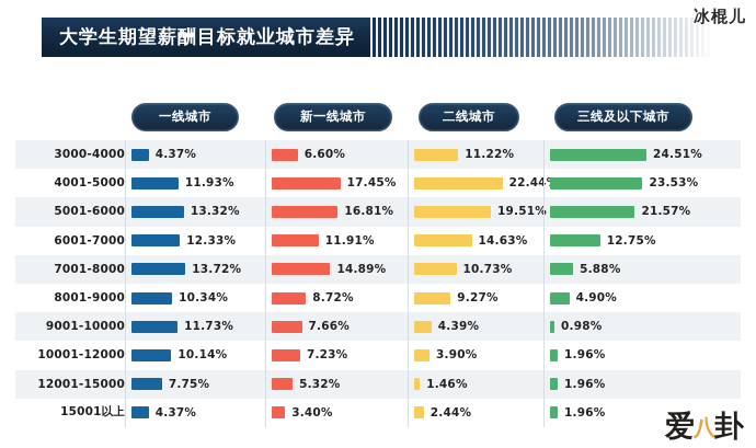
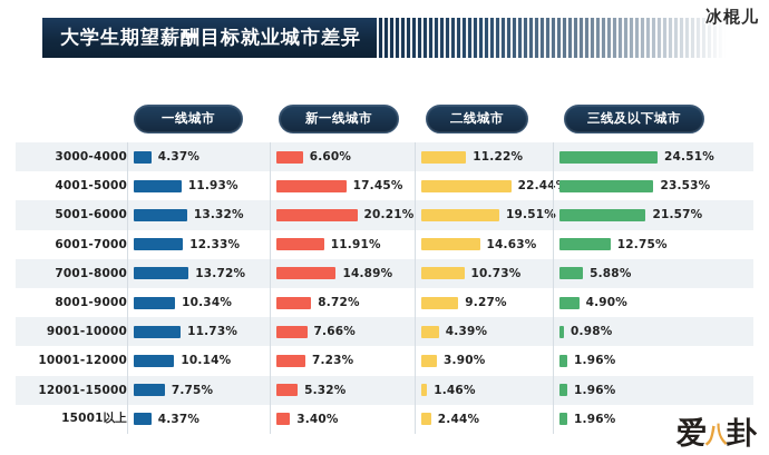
新一线城市/5001-6000: 16.81% -> 20.21%
